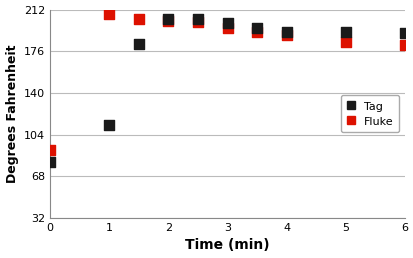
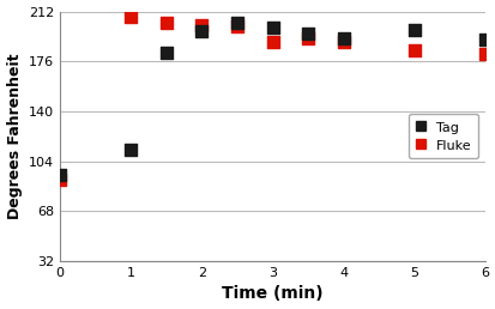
Tag/0: 80 -> 94
Tag/2: 204 -> 198
Fluke/3: 196 -> 190
Tag/5: 193 -> 199
